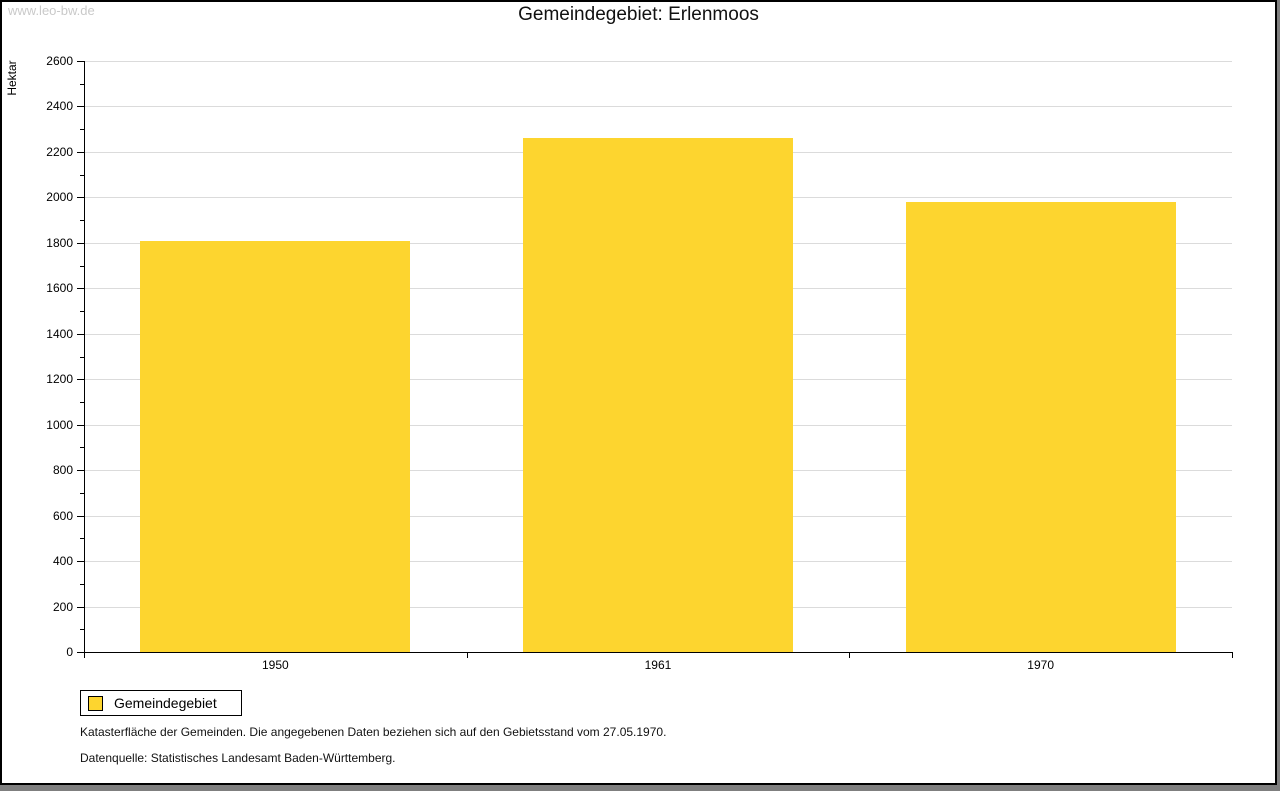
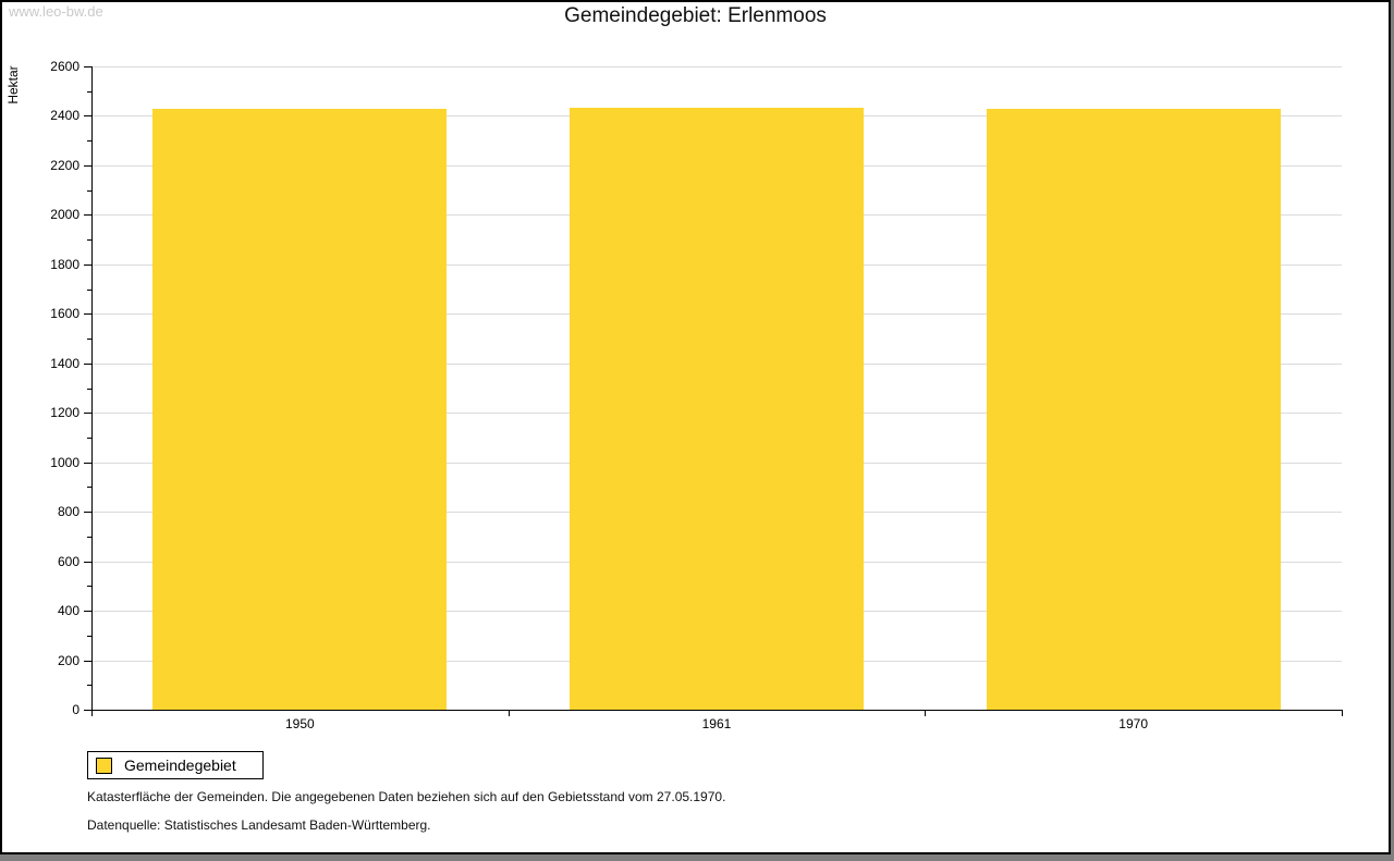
1950: 1810 -> 2430
1961: 2260 -> 2430
1970: 1980 -> 2430
